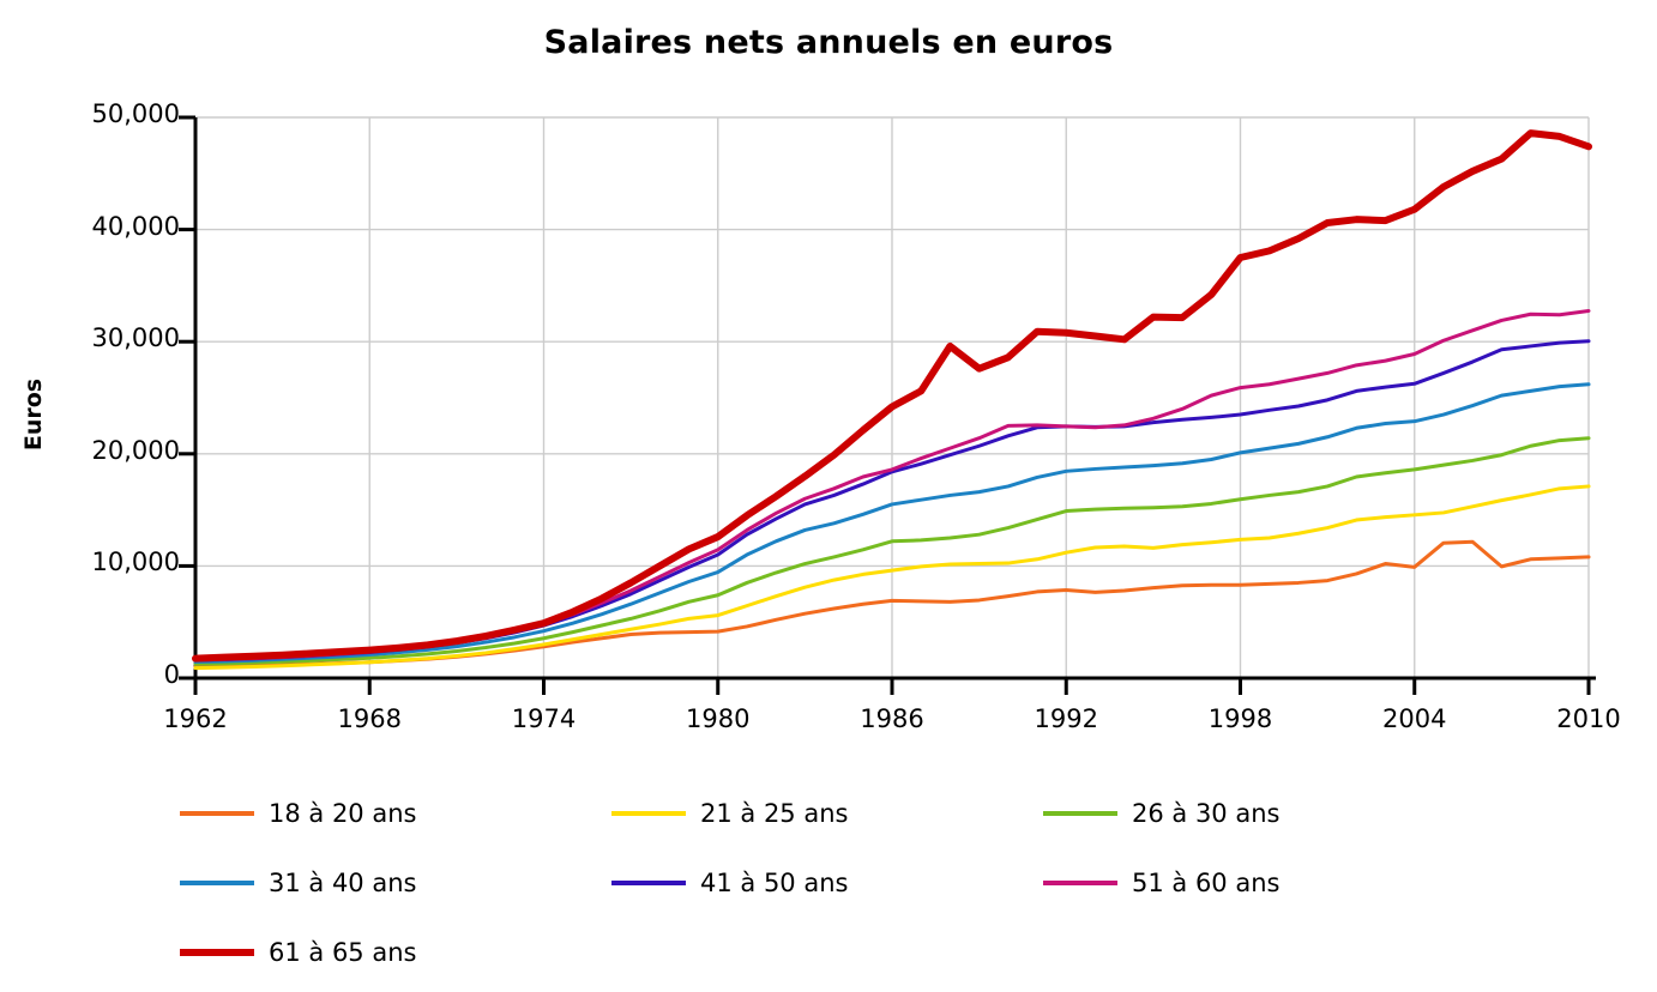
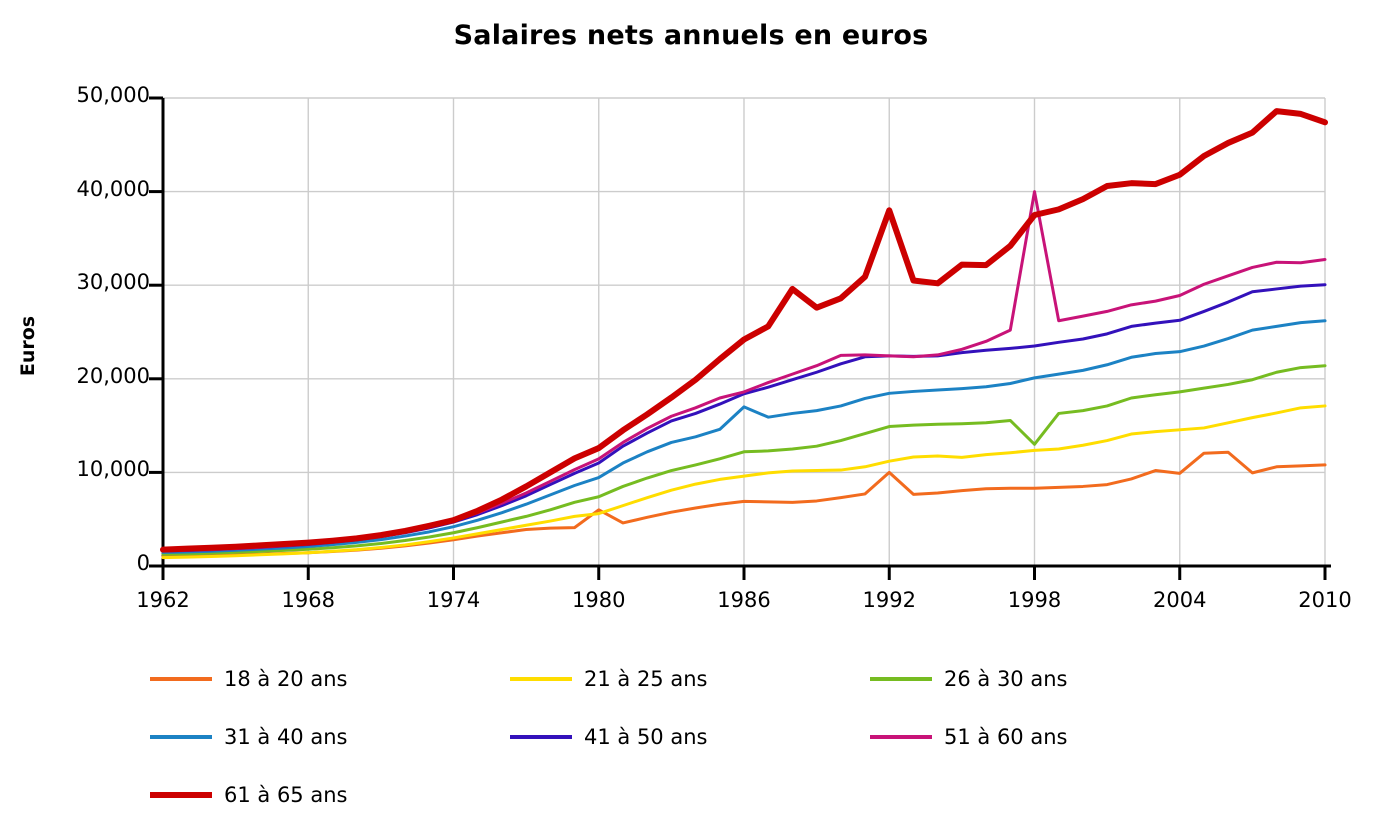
18 à 20 ans/1980: 4000 -> 6000
31 à 40 ans/1986: 16000 -> 17000
18 à 20 ans/1992: 8000 -> 10000
61 à 65 ans/1992: 31000 -> 38000
26 à 30 ans/1998: 16000 -> 13000
51 à 60 ans/1998: 26000 -> 40000
